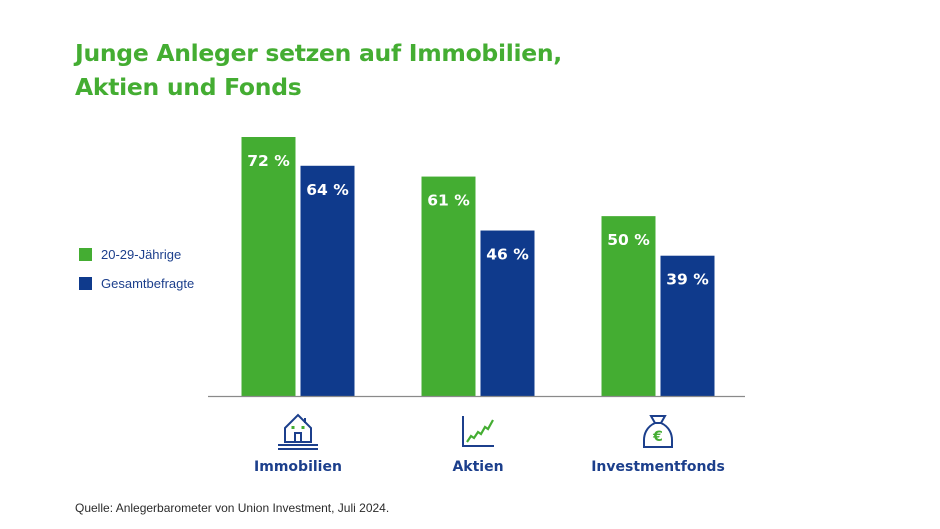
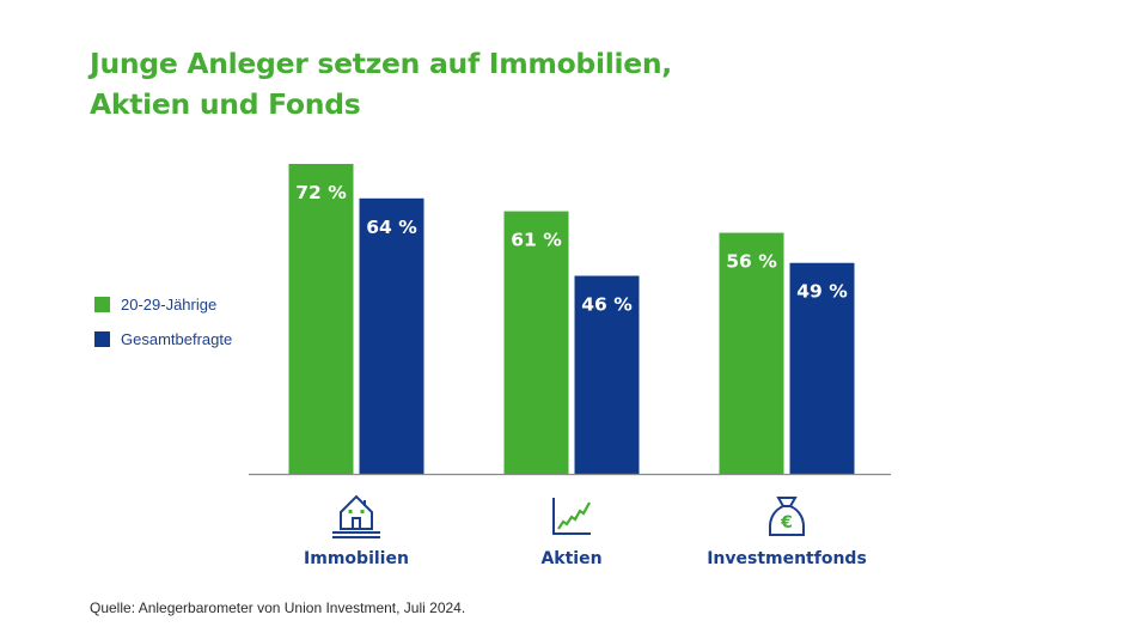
20-29-Jährige/Investmentfonds: 50 -> 56
Gesamtbefragte/Investmentfonds: 39 -> 49
